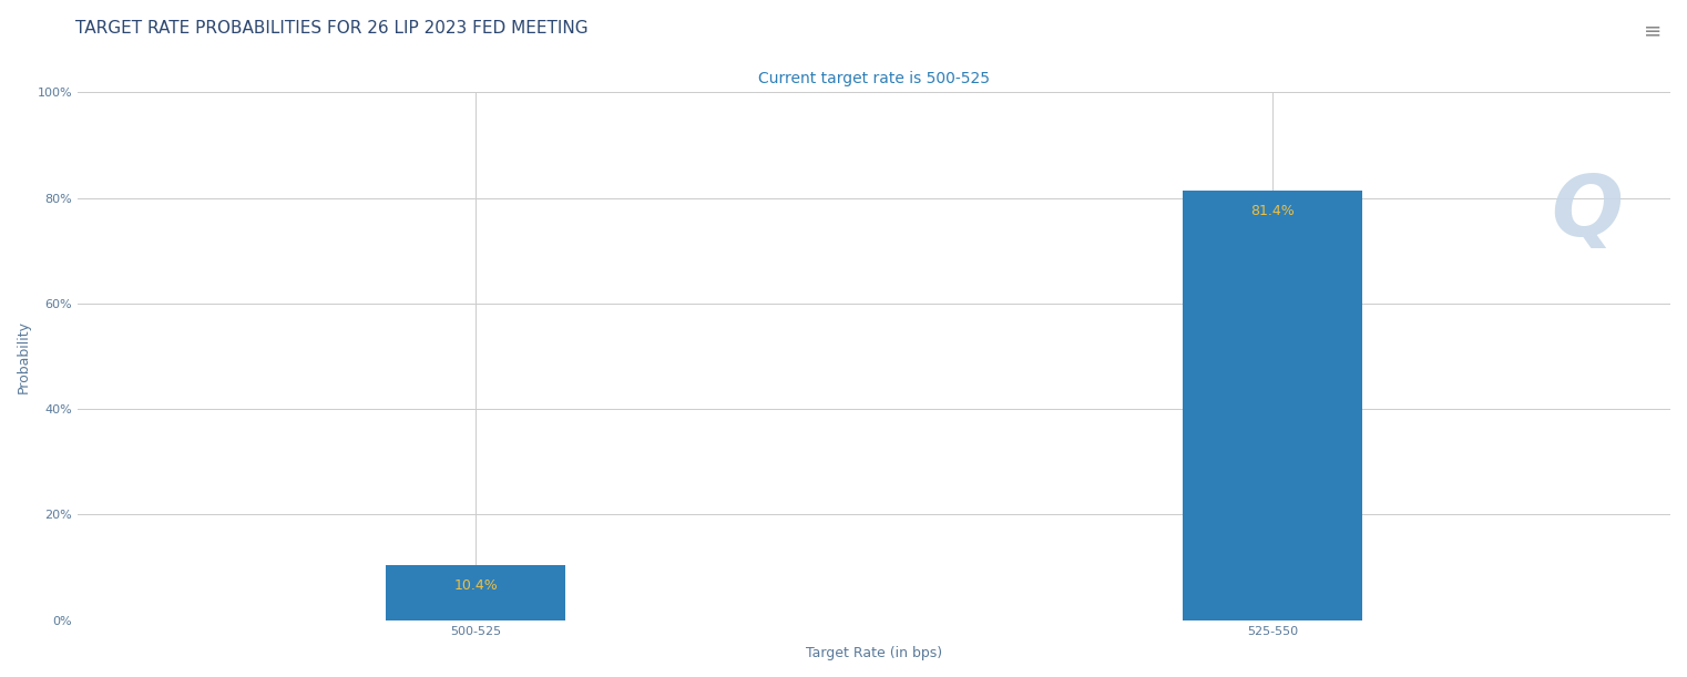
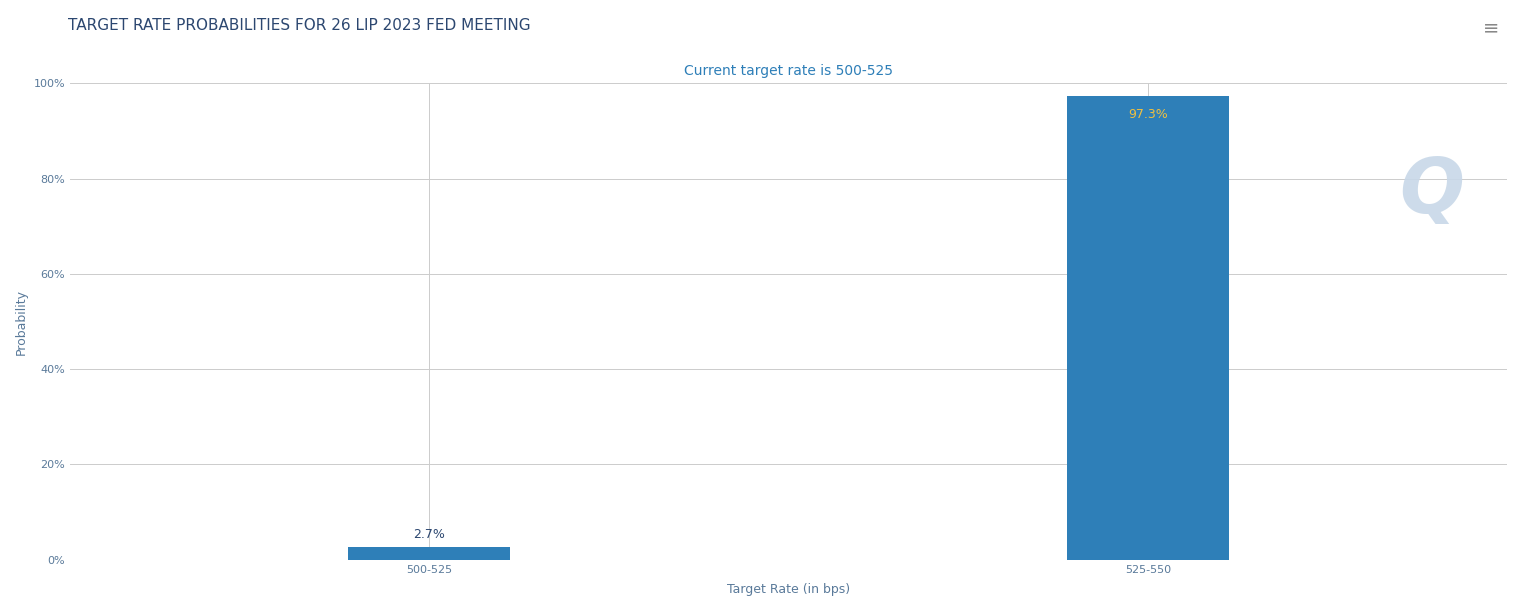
500-525: 10.4% -> 2.7%
525-550: 81.4% -> 97.3%
